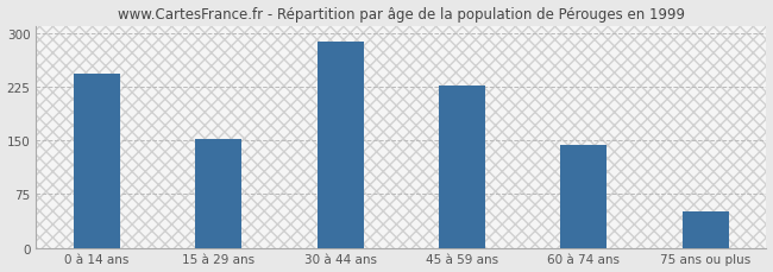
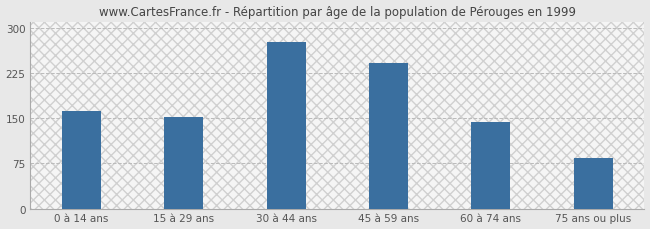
0 à 14 ans: 243 -> 162
30 à 44 ans: 287 -> 276
45 à 59 ans: 226 -> 242
75 ans ou plus: 50 -> 84
